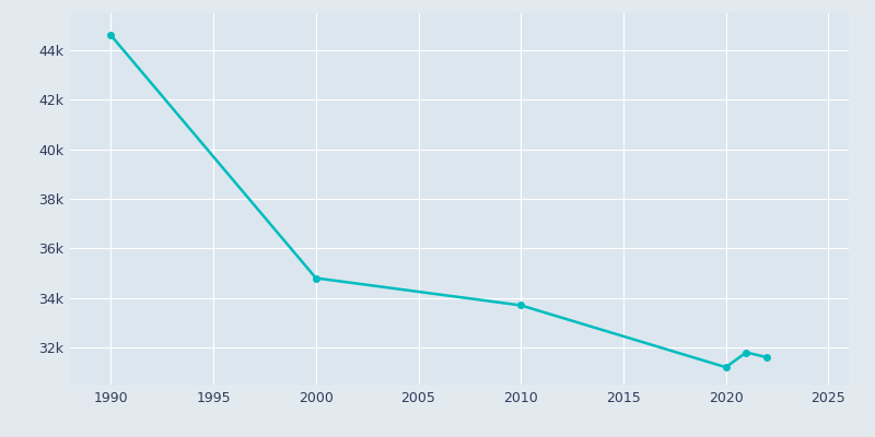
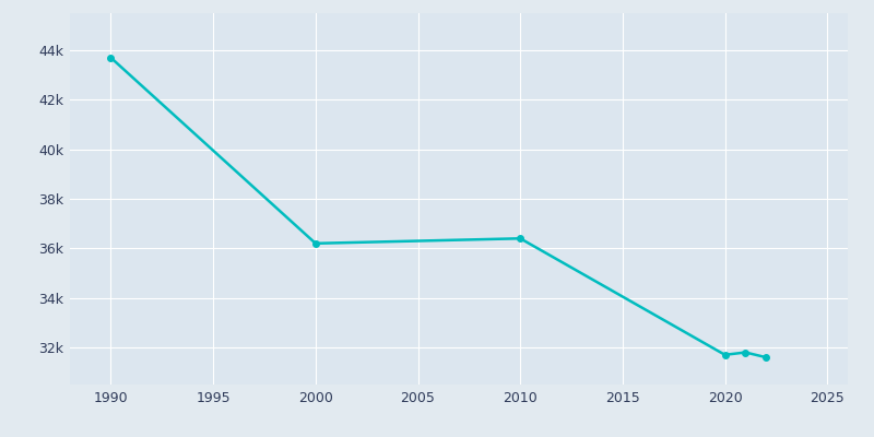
1990: 44.6k -> 43.7k
2000: 34.8k -> 36.2k
2010: 33.7k -> 36.4k
2020: 31.2k -> 31.7k
